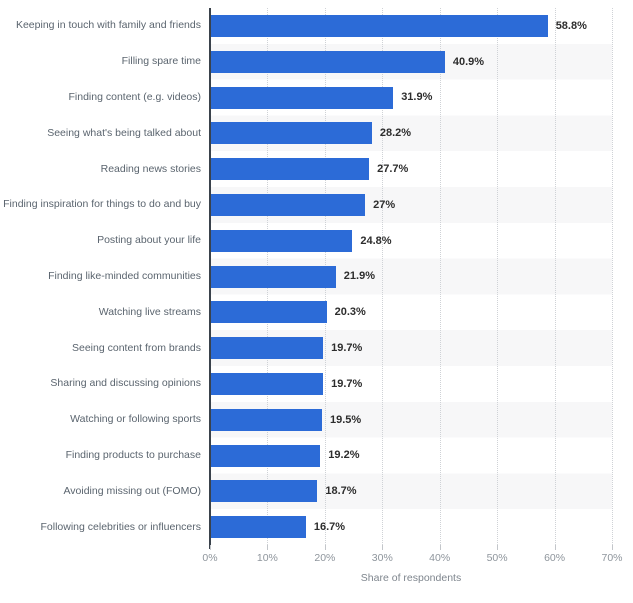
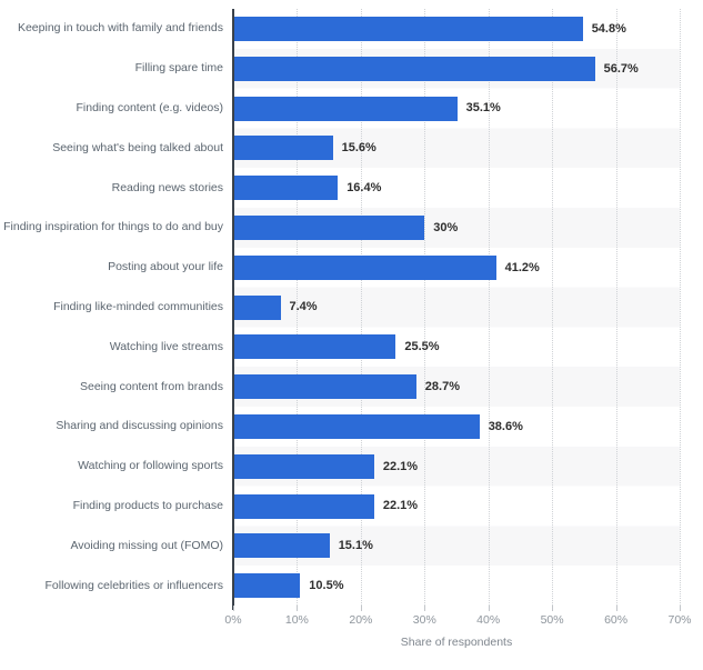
Keeping in touch with family and friends: 58.8% -> 54.8%
Filling spare time: 40.9% -> 56.7%
Finding content (e.g. videos): 31.9% -> 35.1%
Seeing what's being talked about: 28.2% -> 15.6%
Reading news stories: 27.7% -> 16.4%
Finding inspiration for things to do and buy: 27% -> 30%
Posting about your life: 24.8% -> 41.2%
Finding like-minded communities: 21.9% -> 7.4%
Watching live streams: 20.3% -> 25.5%
Seeing content from brands: 19.7% -> 28.7%
Sharing and discussing opinions: 19.7% -> 38.6%
Watching or following sports: 19.5% -> 22.1%
Finding products to purchase: 19.2% -> 22.1%
Avoiding missing out (FOMO): 18.7% -> 15.1%
Following celebrities or influencers: 16.7% -> 10.5%
